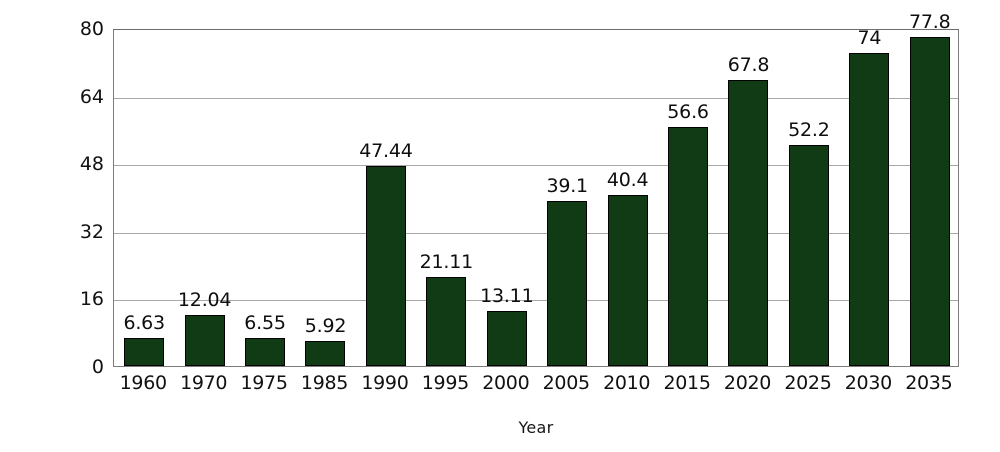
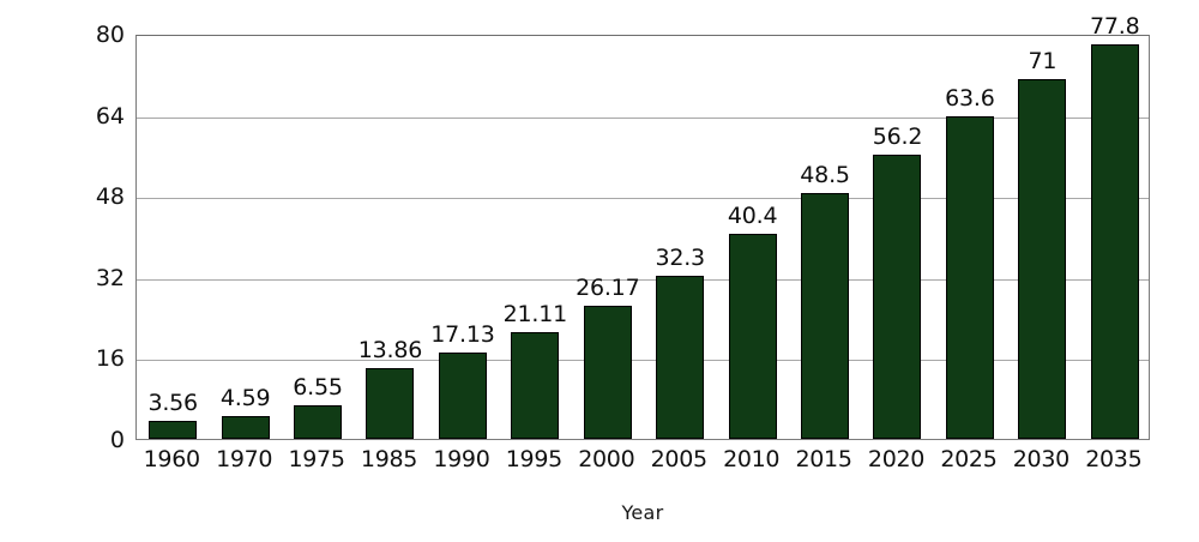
1960: 6.63 -> 3.56
1970: 12.04 -> 4.59
1985: 5.92 -> 13.86
1990: 47.44 -> 17.13
2000: 13.11 -> 26.17
2005: 39.1 -> 32.3
2015: 56.6 -> 48.5
2020: 67.8 -> 56.2
2025: 52.2 -> 63.6
2030: 74 -> 71
